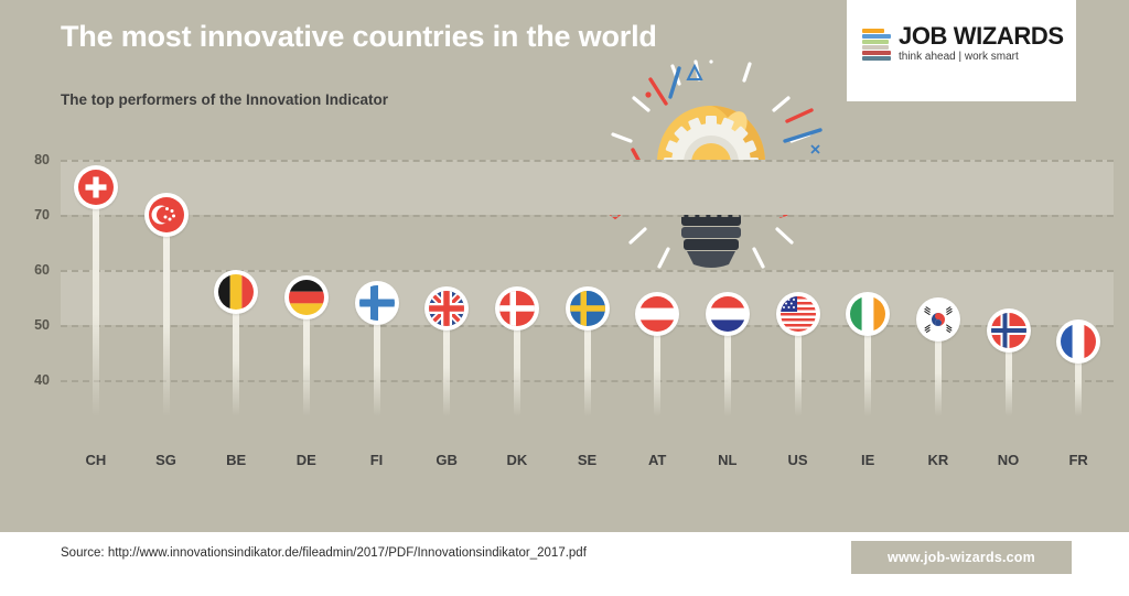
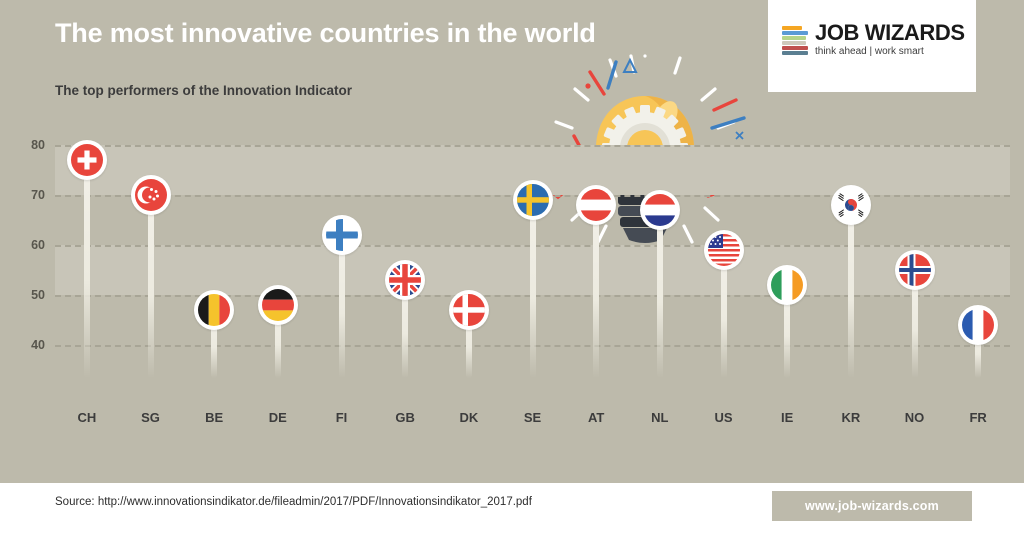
CH: 75 -> 77
BE: 56 -> 47
DE: 55 -> 48
FI: 54 -> 62
DK: 53 -> 47
SE: 53 -> 69
AT: 52 -> 68
NL: 52 -> 67
US: 52 -> 59
KR: 51 -> 68
NO: 49 -> 55
FR: 47 -> 44
